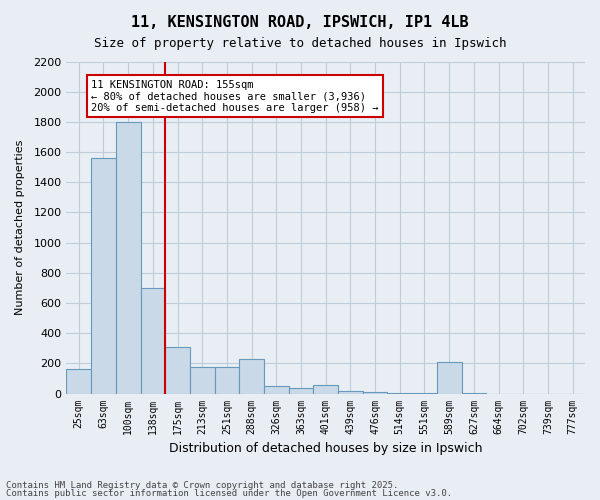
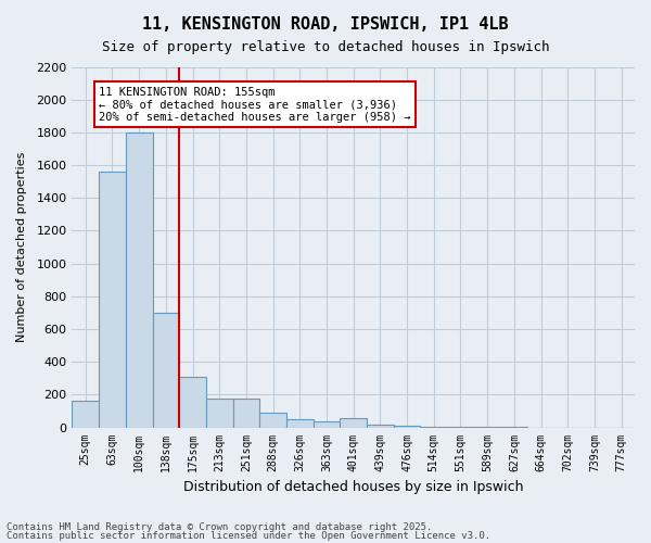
288sqm: 230 -> 90
589sqm: 210 -> 0
